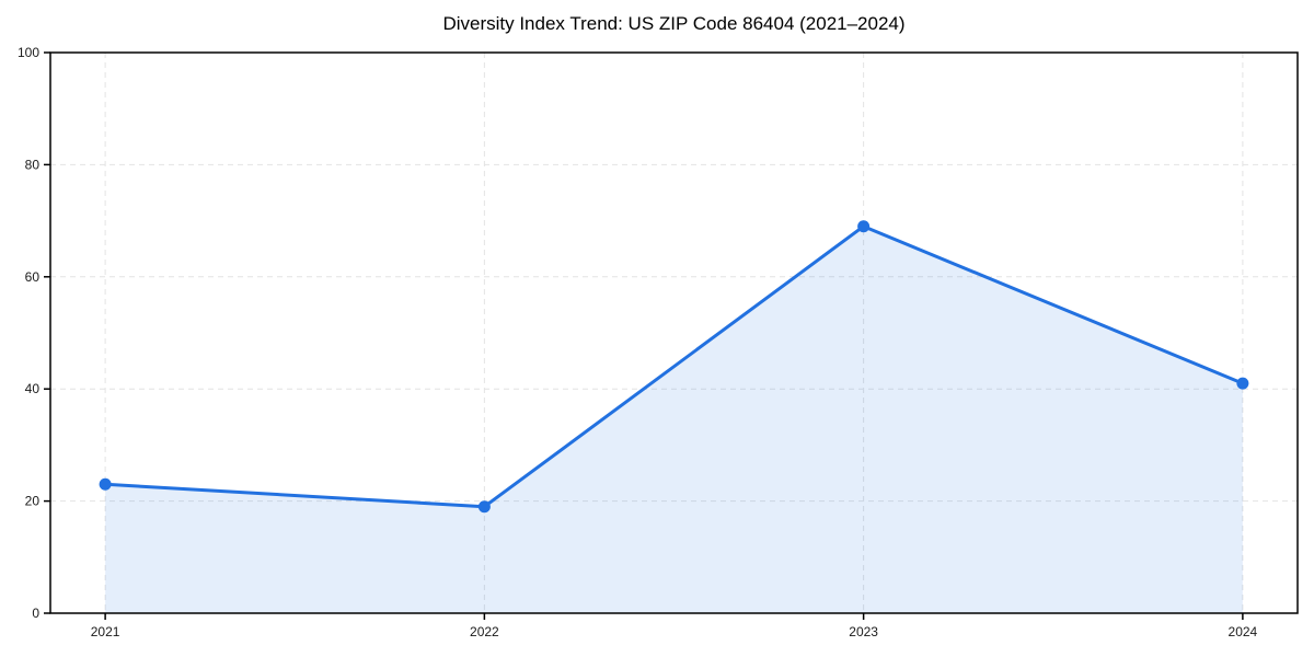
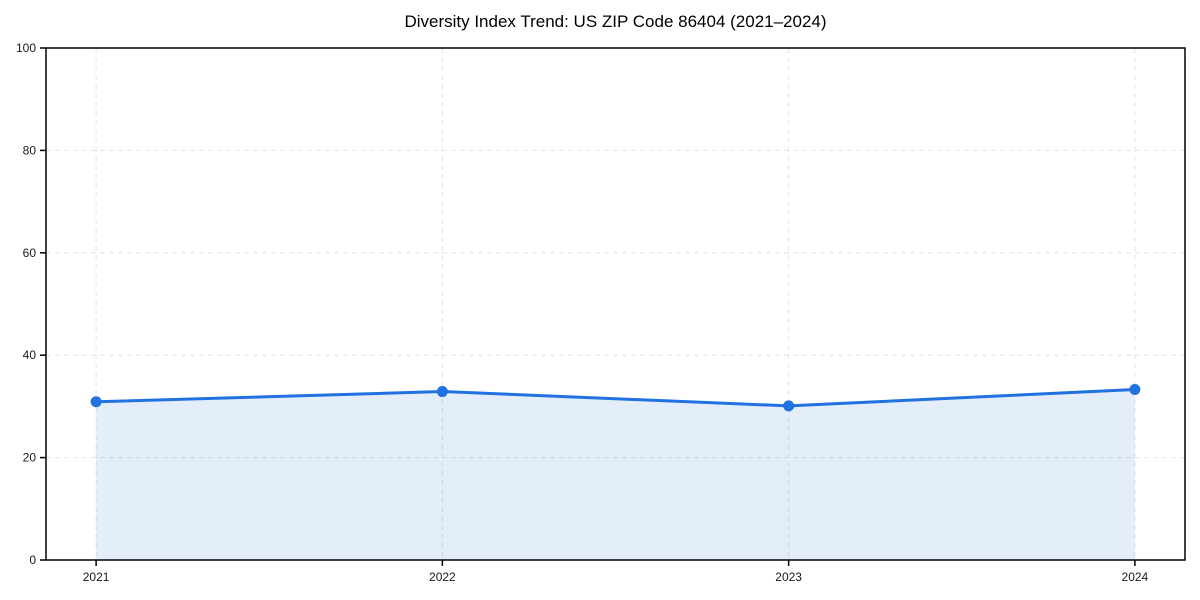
2021: 23 -> 31
2022: 19 -> 33
2023: 69 -> 30
2024: 41 -> 33
